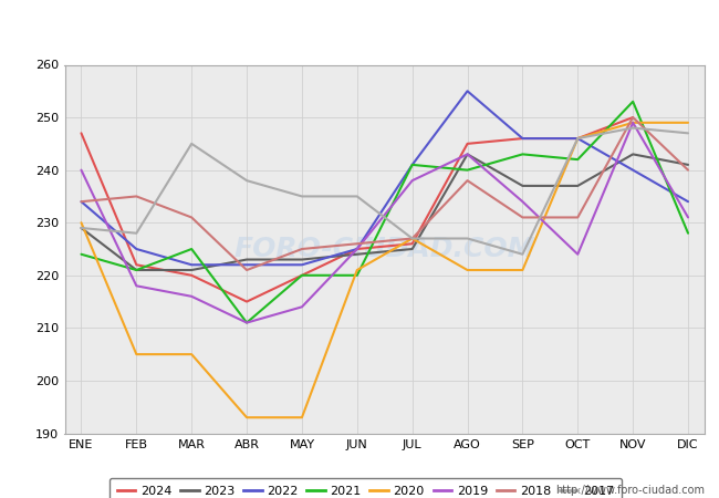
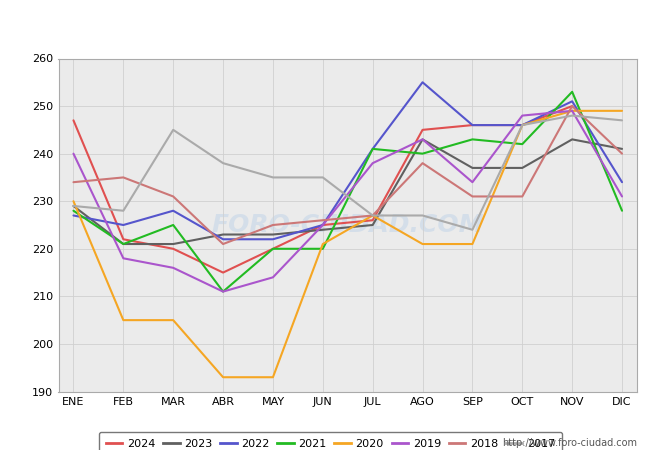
2022/ENE: 234 -> 227
2021/ENE: 224 -> 228
2022/MAR: 222 -> 228
2019/OCT: 224 -> 248
2022/NOV: 240 -> 251
